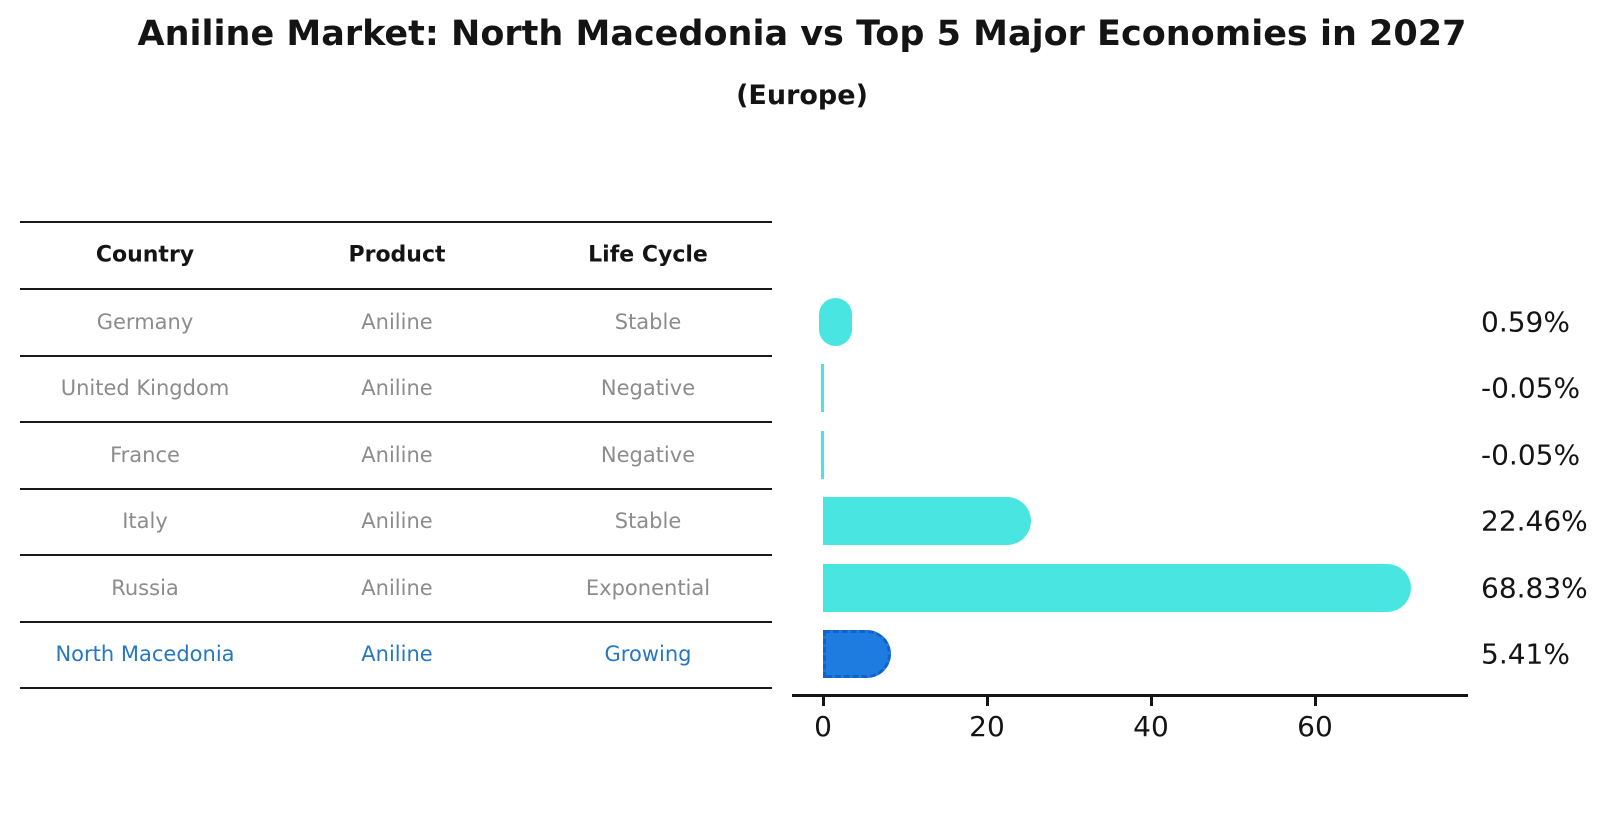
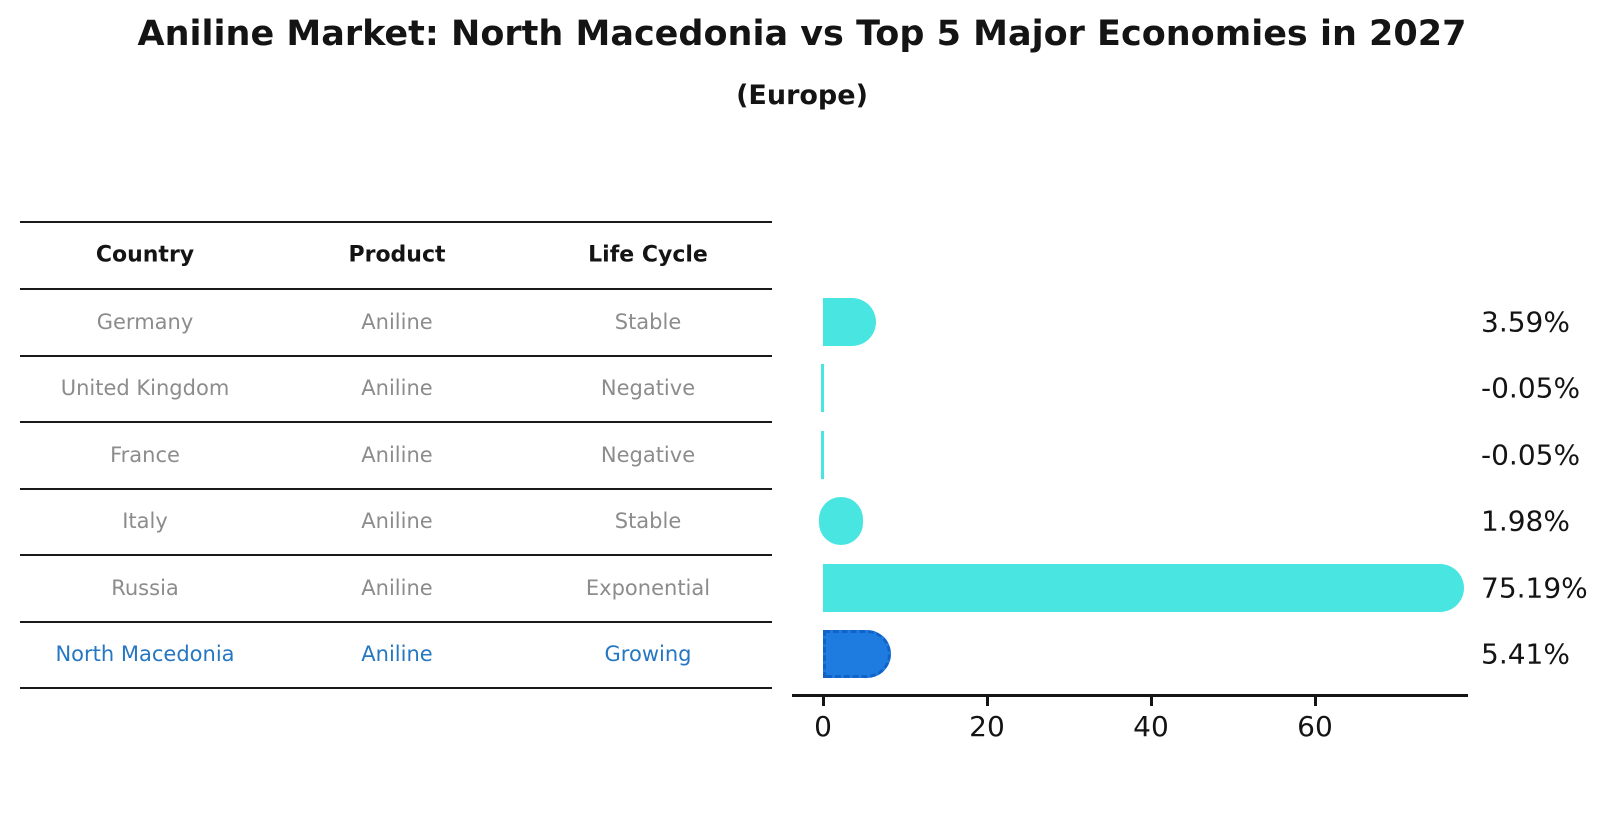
Germany: 0.59% -> 3.59%
Italy: 22.46% -> 1.98%
Russia: 68.83% -> 75.19%
